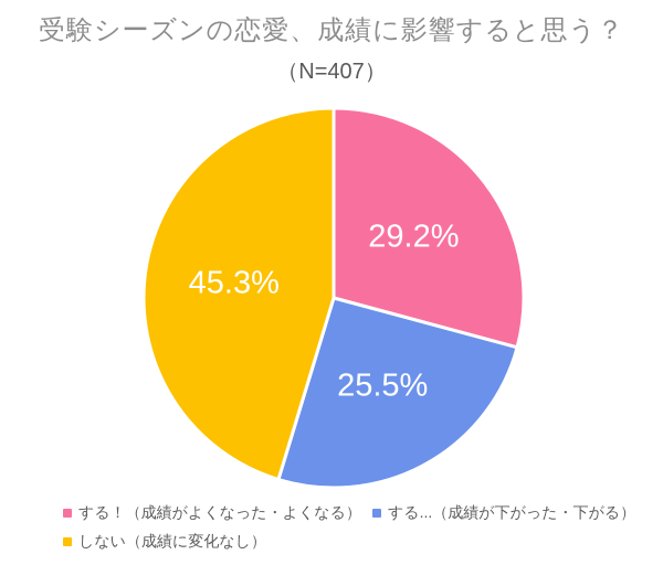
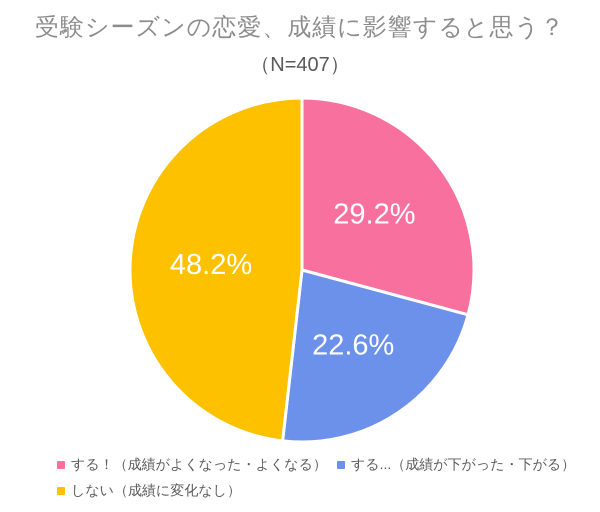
する...（成績が下がった・下がる）: 25.5% -> 22.6%
しない（成績に変化なし）: 45.3% -> 48.2%
